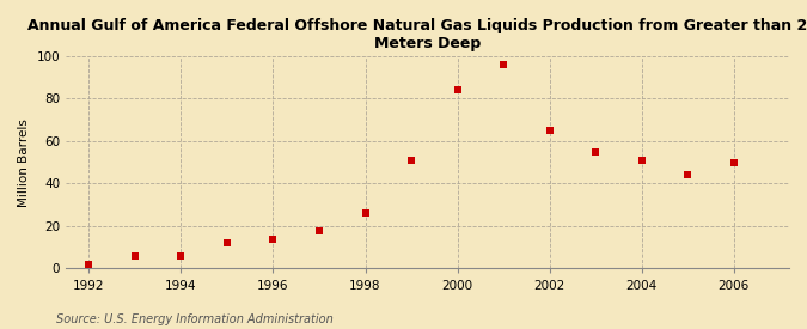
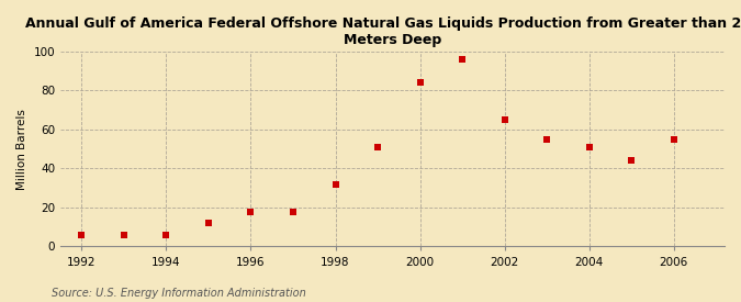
1992: 2 -> 6
1996: 14 -> 18
1998: 26 -> 32
2006: 50 -> 55
